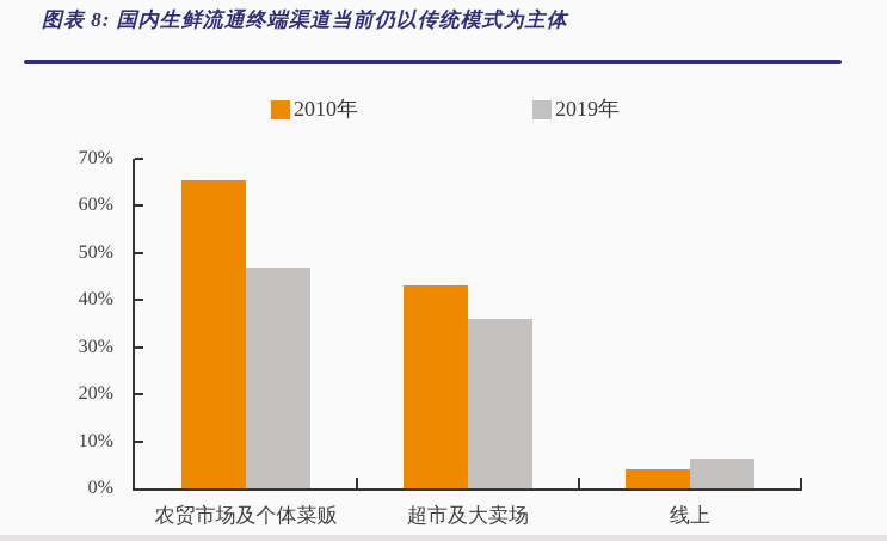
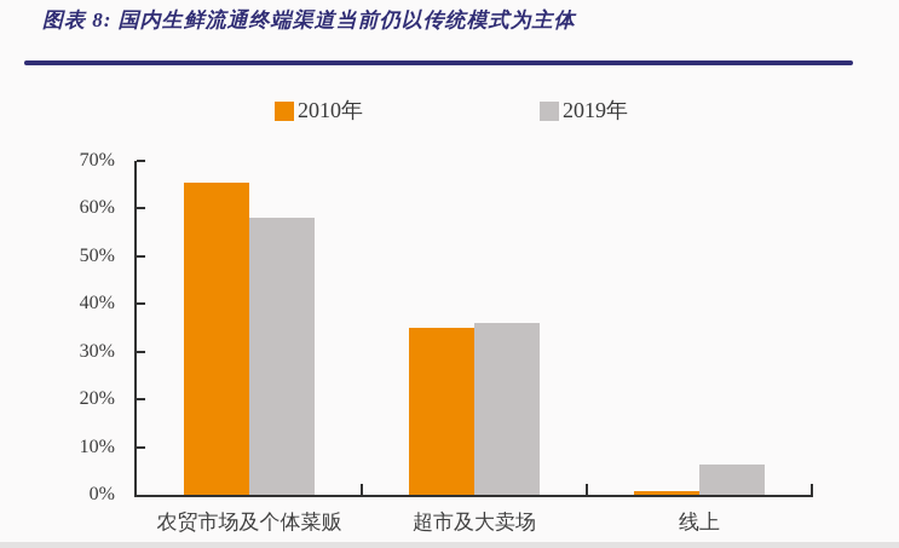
2019年/农贸市场及个体菜贩: 47% -> 58%
2010年/超市及大卖场: 43% -> 35%
2010年/线上: 4% -> 1%
